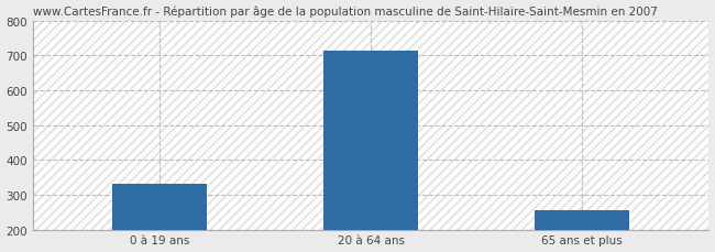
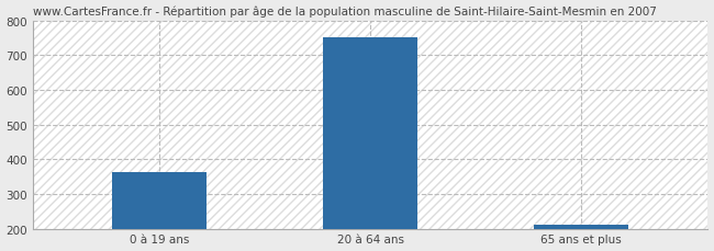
0 à 19 ans: 330 -> 362
20 à 64 ans: 715 -> 750
65 ans et plus: 255 -> 211
